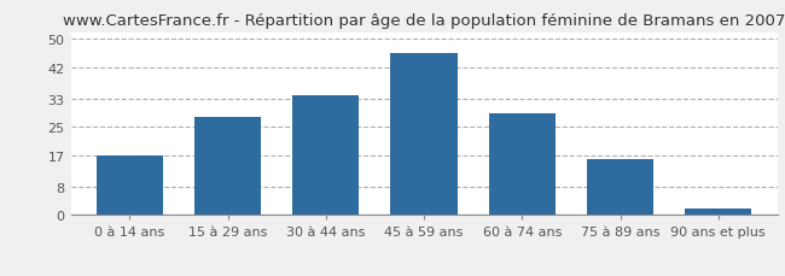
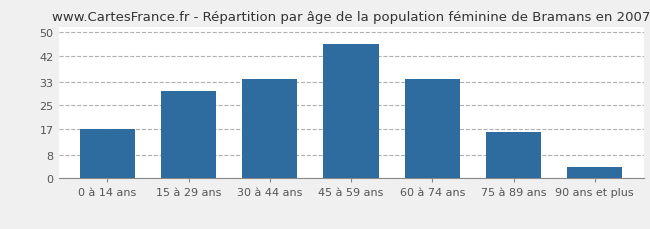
15 à 29 ans: 28 -> 30
60 à 74 ans: 29 -> 34
90 ans et plus: 2 -> 4
